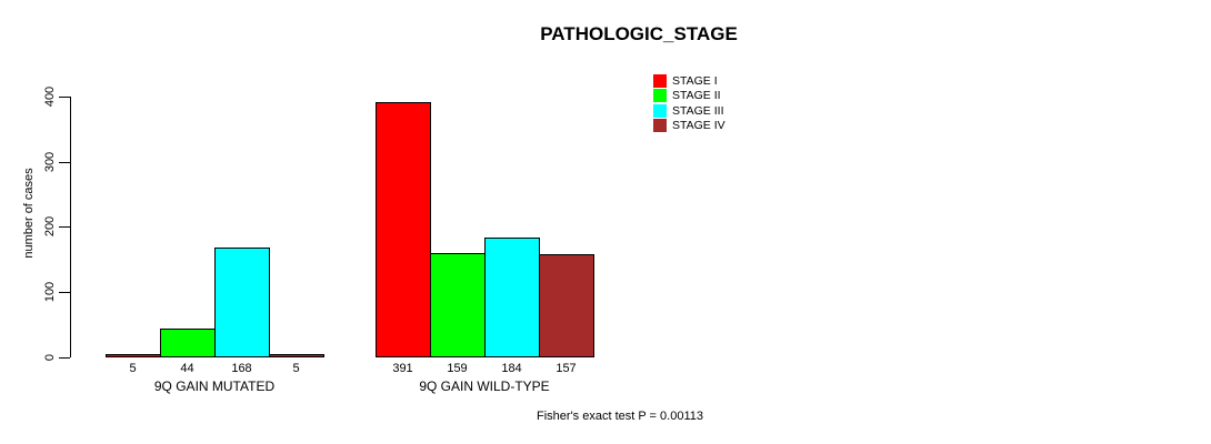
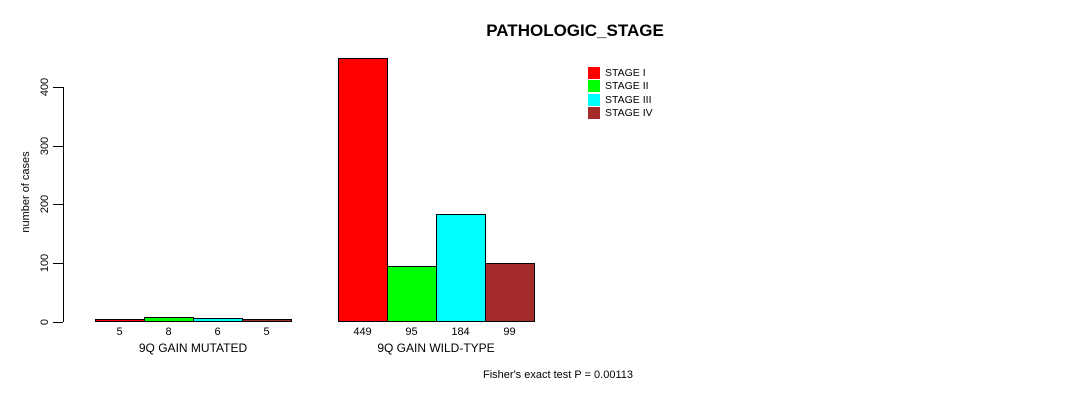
STAGE II/9Q GAIN MUTATED: 44 -> 8
STAGE III/9Q GAIN MUTATED: 168 -> 6
STAGE I/9Q GAIN WILD-TYPE: 391 -> 449
STAGE II/9Q GAIN WILD-TYPE: 159 -> 95
STAGE IV/9Q GAIN WILD-TYPE: 157 -> 99
